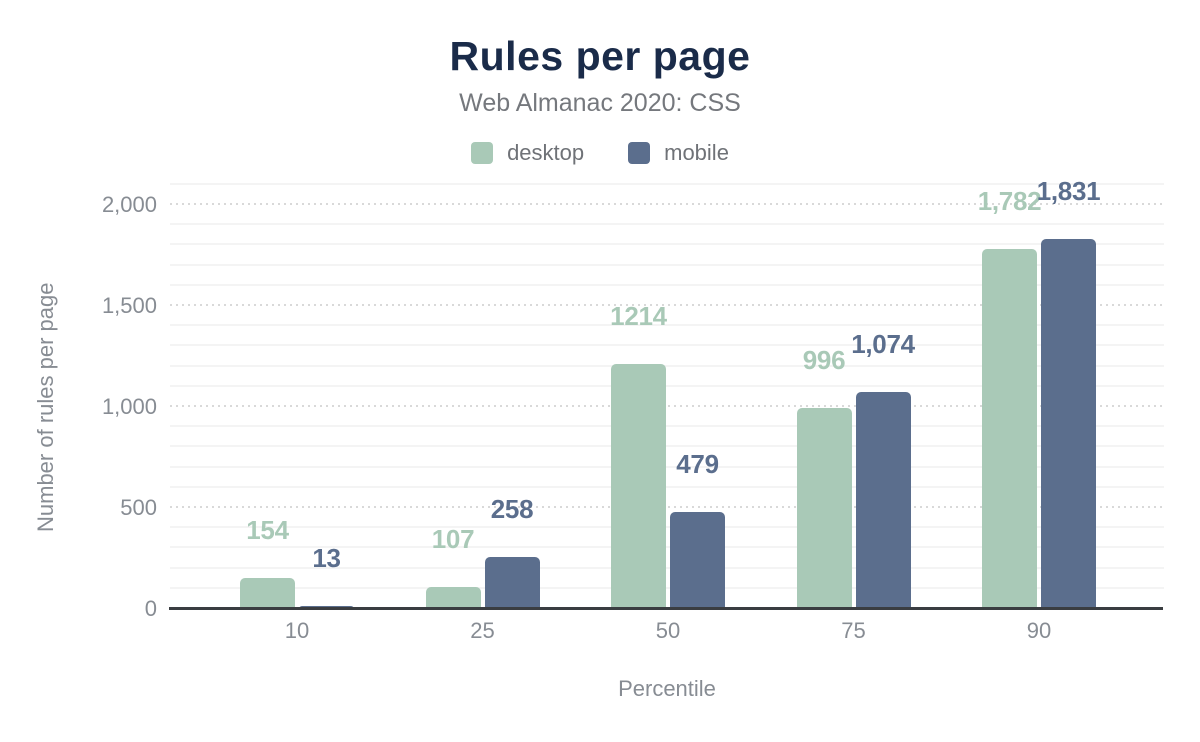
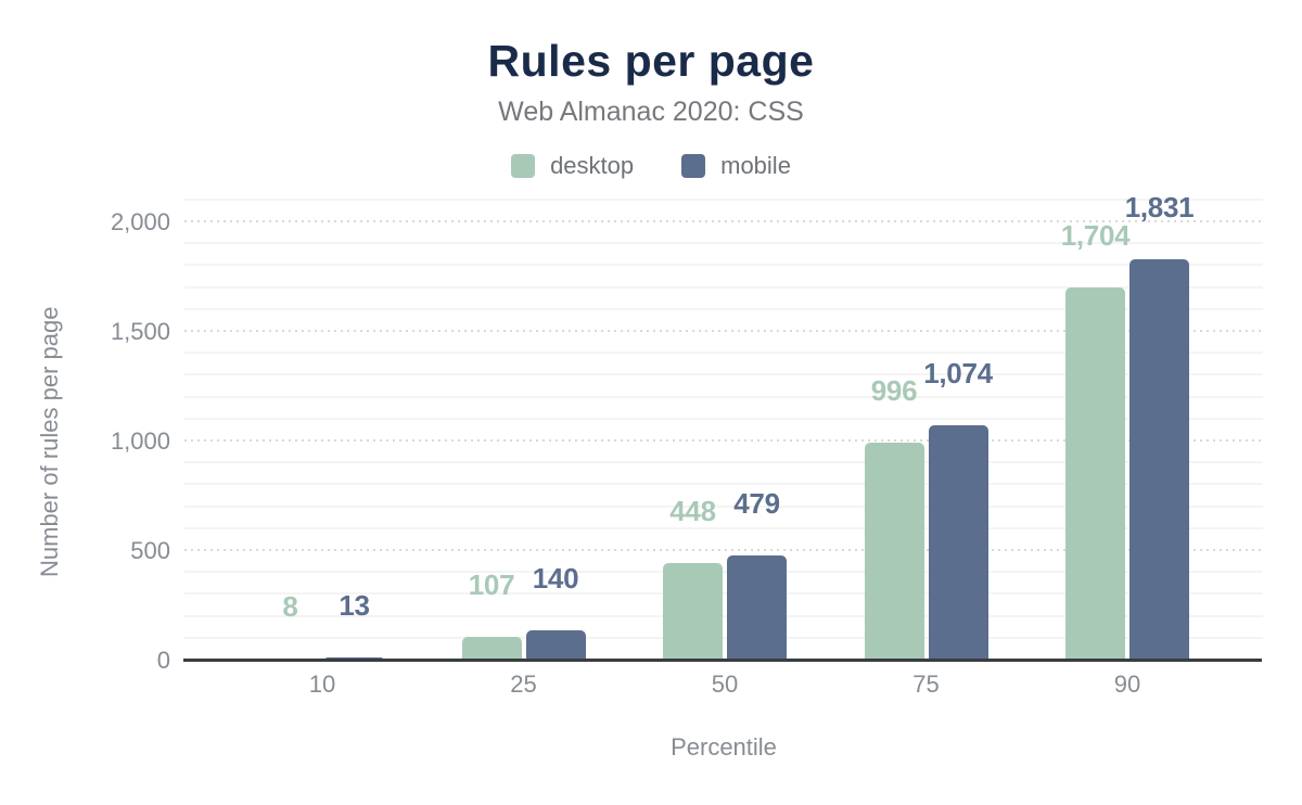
desktop/10: 154 -> 8
mobile/25: 258 -> 140
desktop/50: 1214 -> 448
desktop/90: 1,782 -> 1,704
